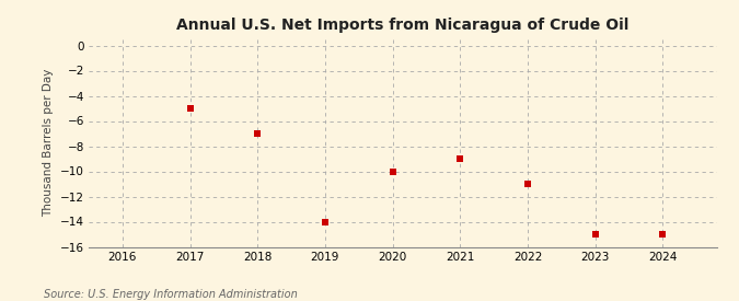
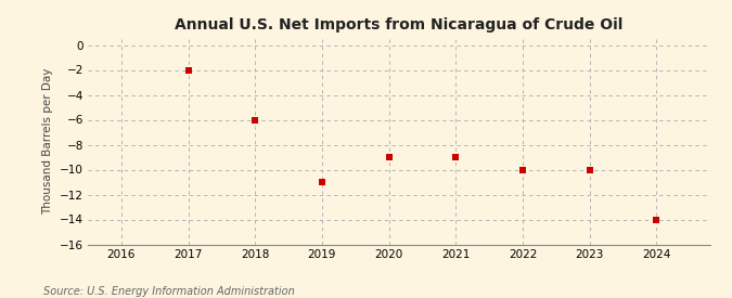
2017: -5 -> -2
2018: -7 -> -6
2019: -14 -> -11
2020: -10 -> -9
2022: -11 -> -10
2023: -15 -> -10
2024: -15 -> -14
